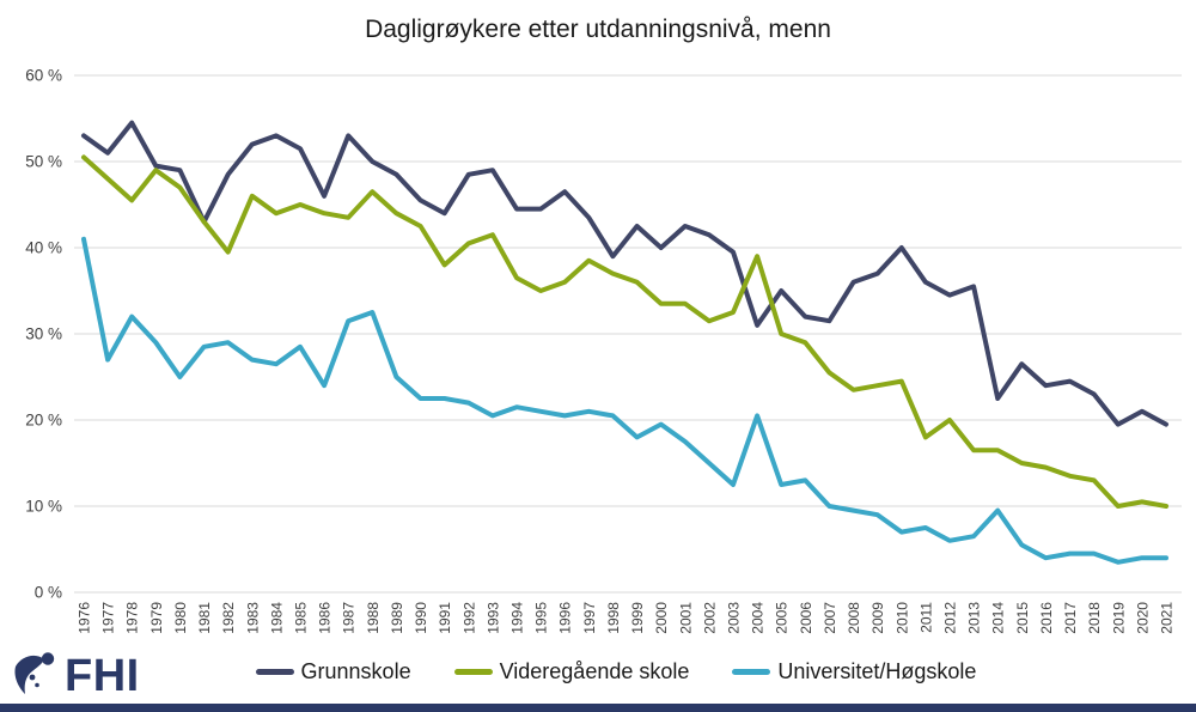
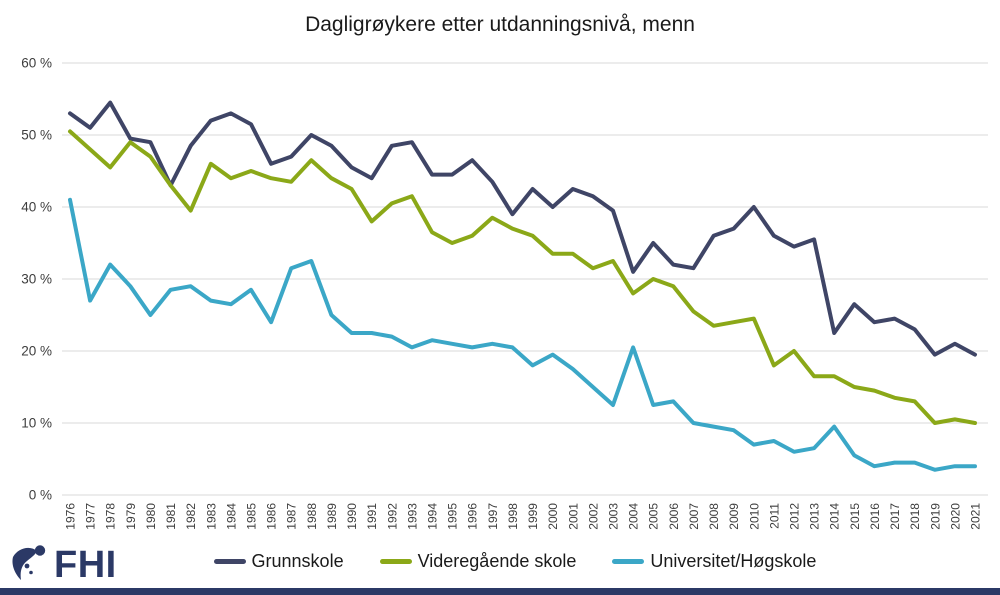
Grunnskole/1987: 53% -> 47%
Videregående skole/2004: 39% -> 28%
